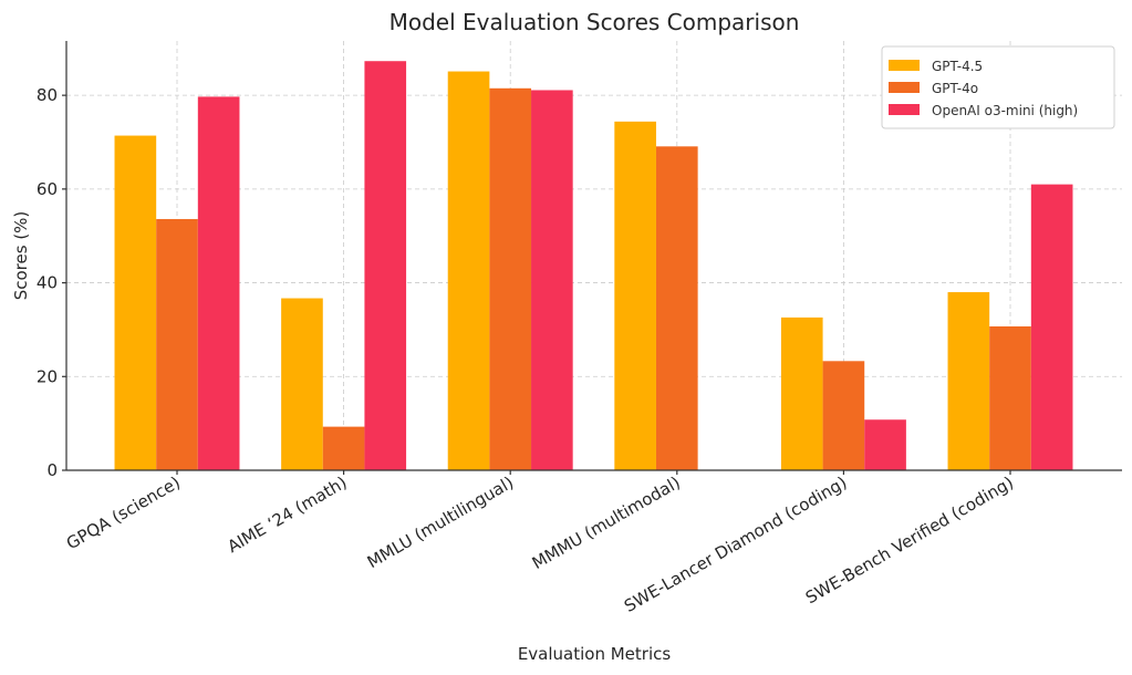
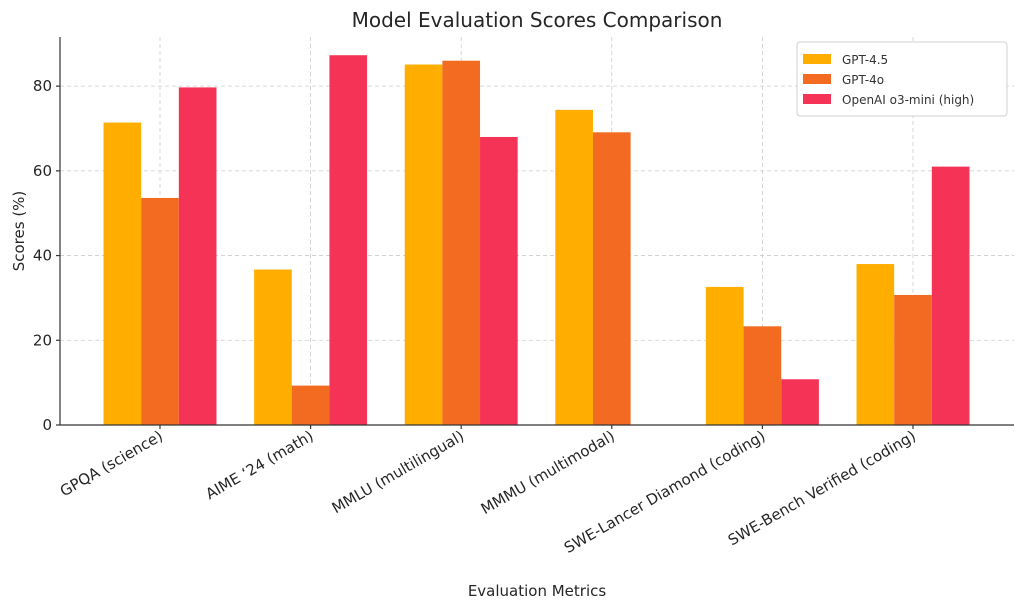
GPT-4o/MMLU (multilingual): 82 -> 86
OpenAI o3-mini (high)/MMLU (multilingual): 81 -> 68
